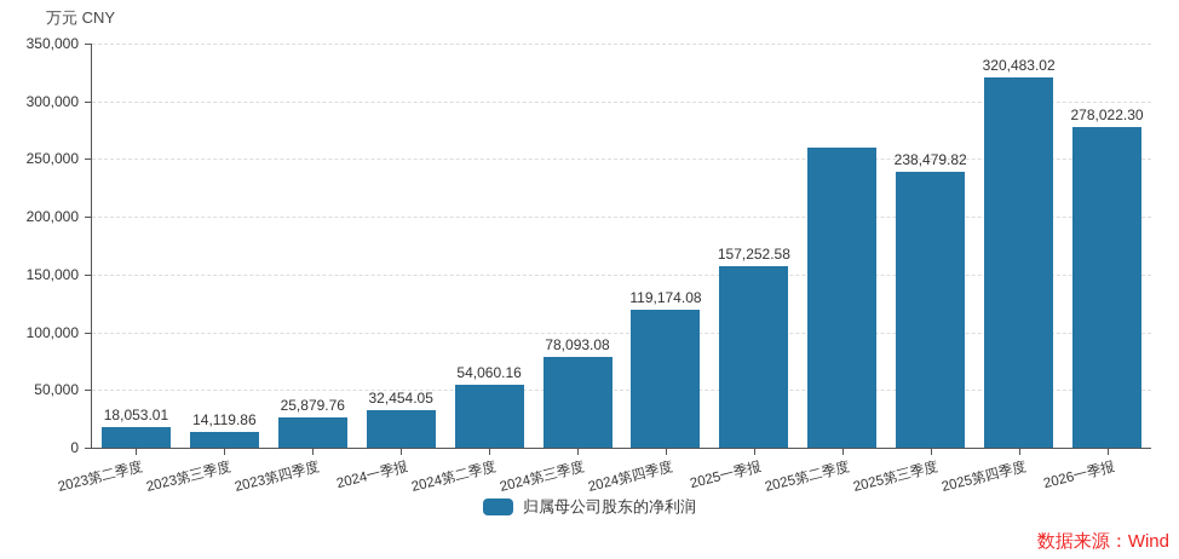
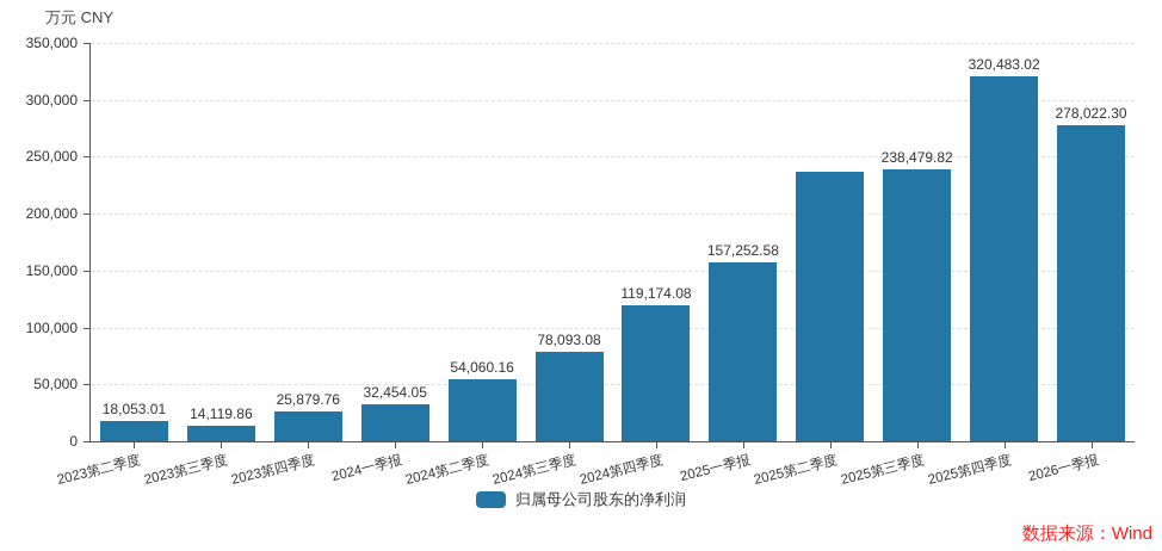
2025第二季度: 260000 -> 240000
